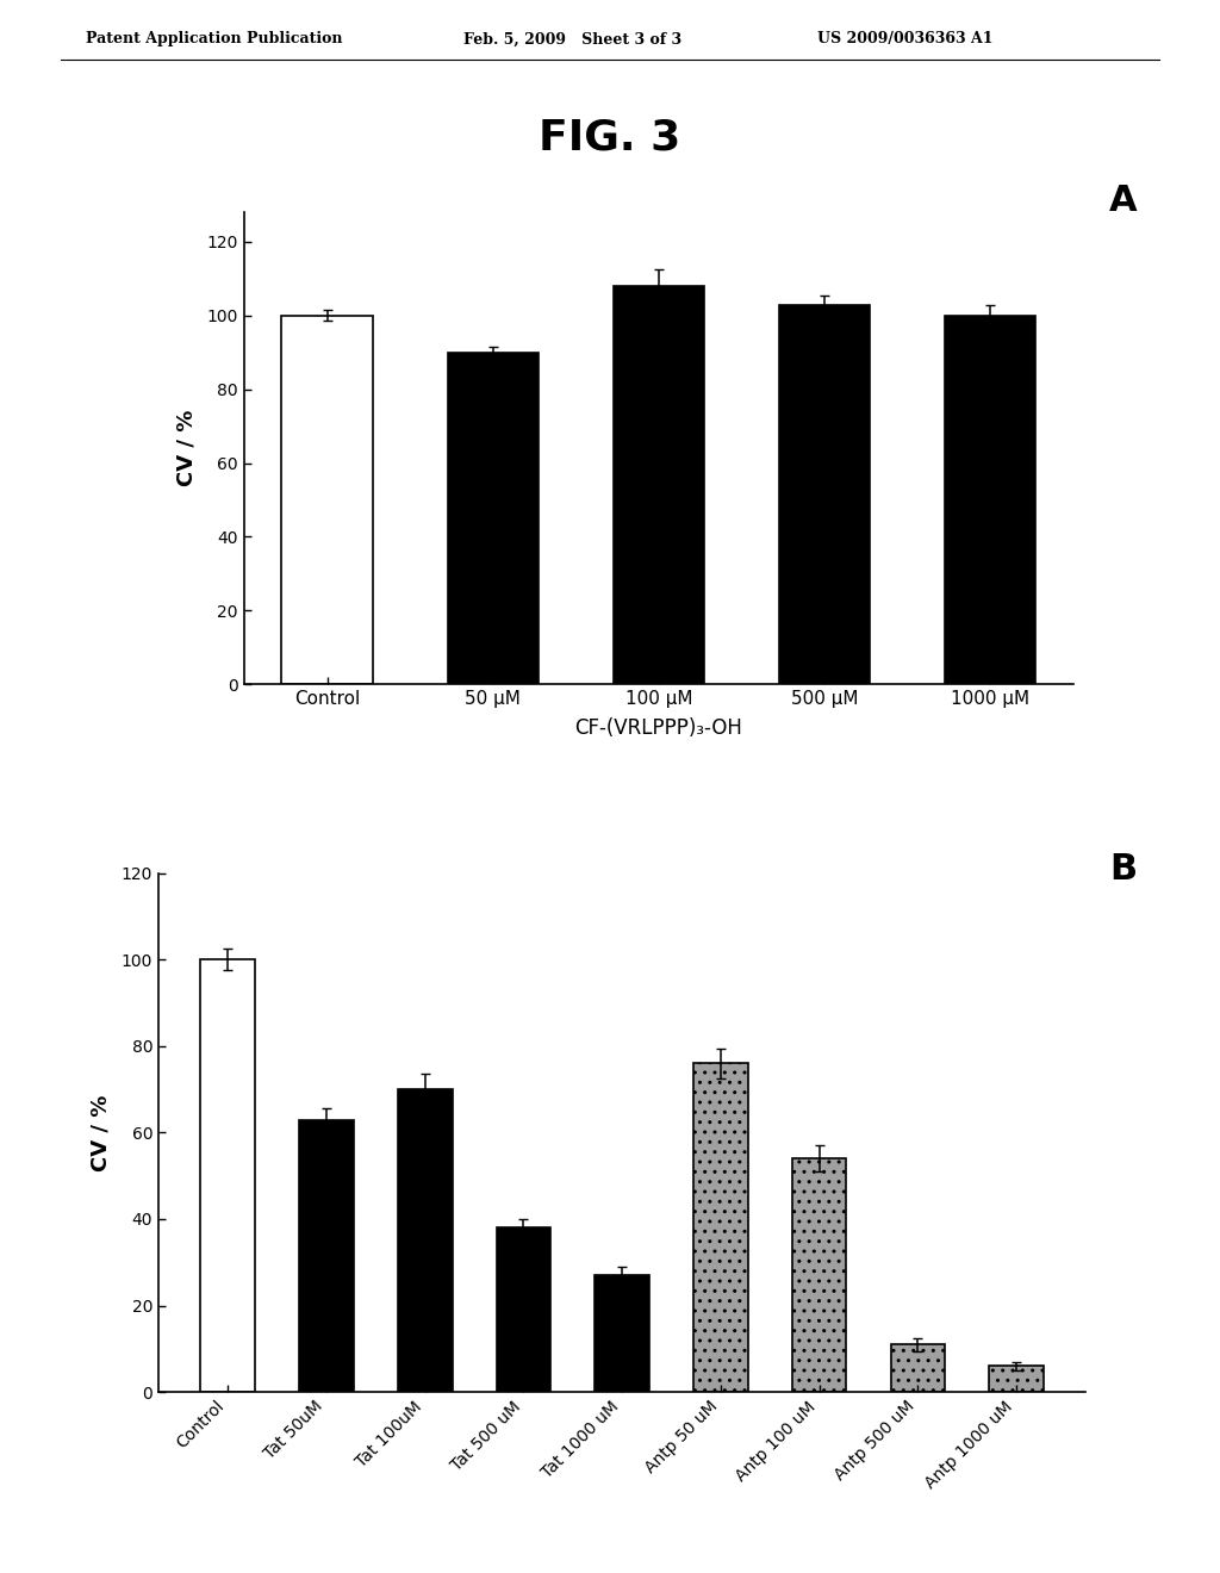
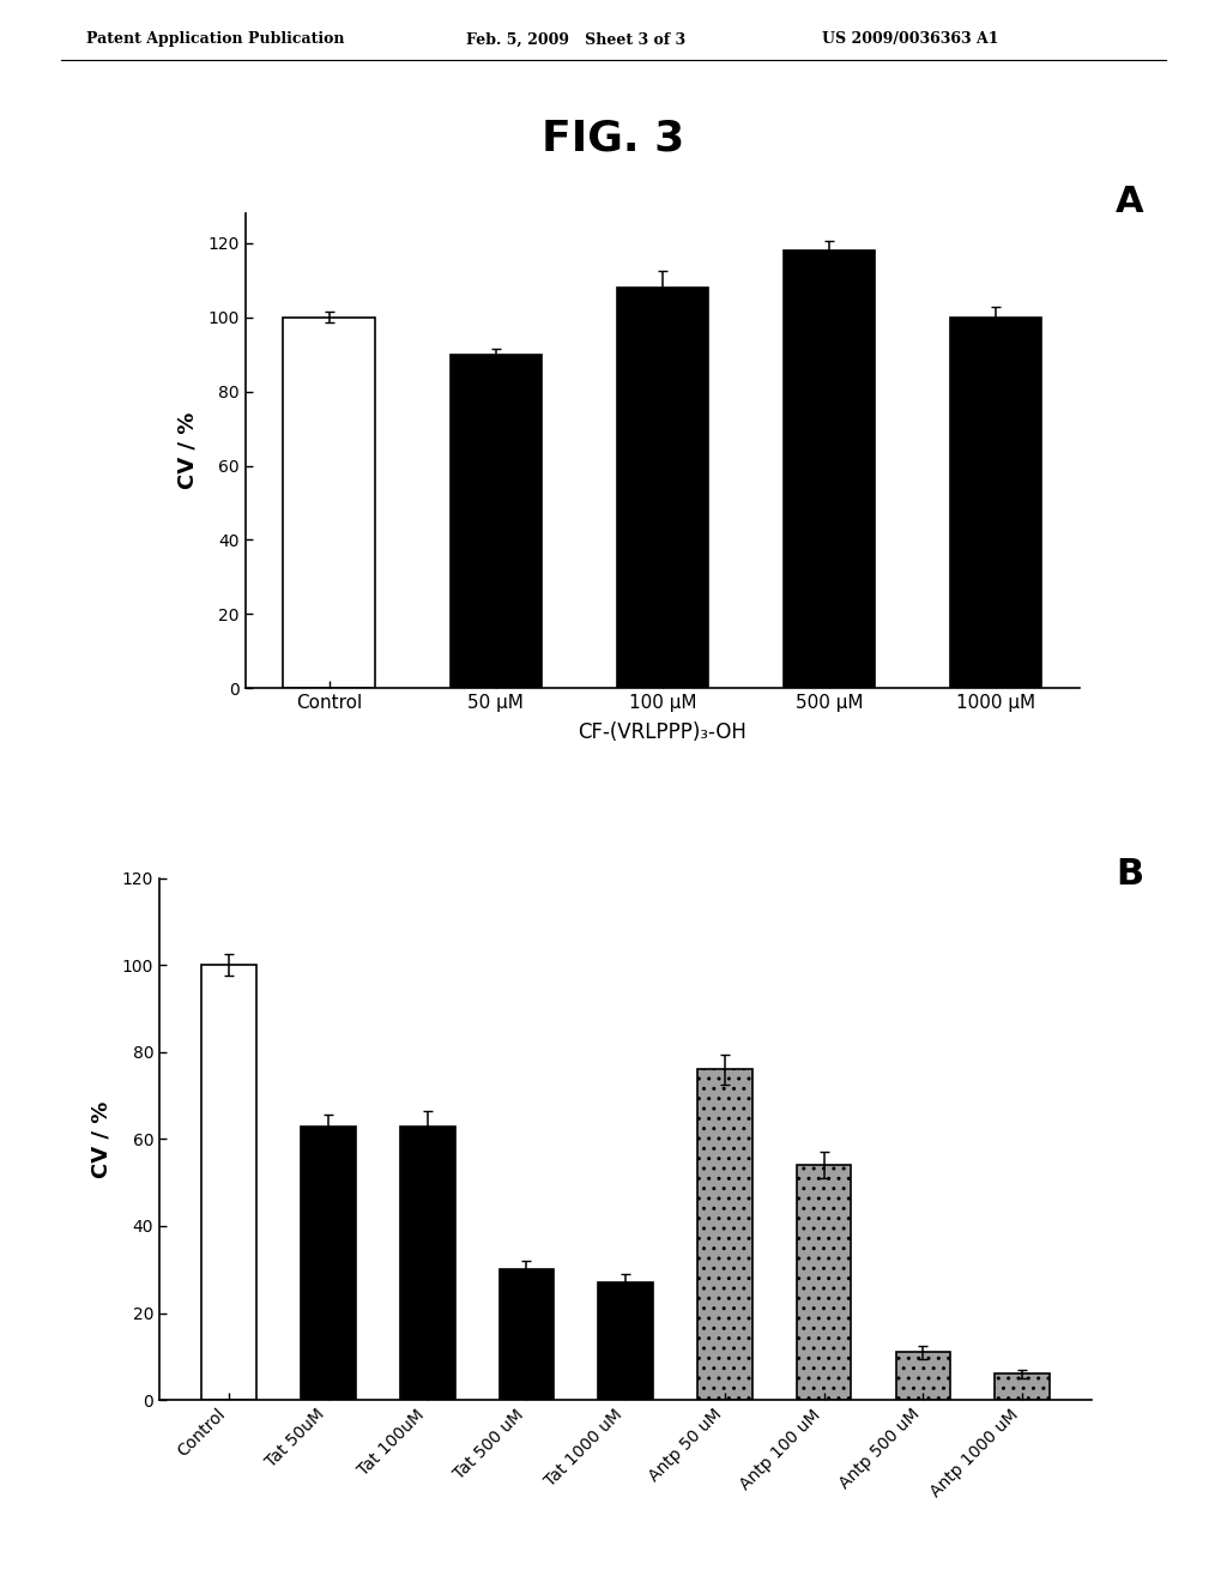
500 μM: 103 -> 118
Tat 100uM: 70 -> 63
Tat 500 uM: 38 -> 30
